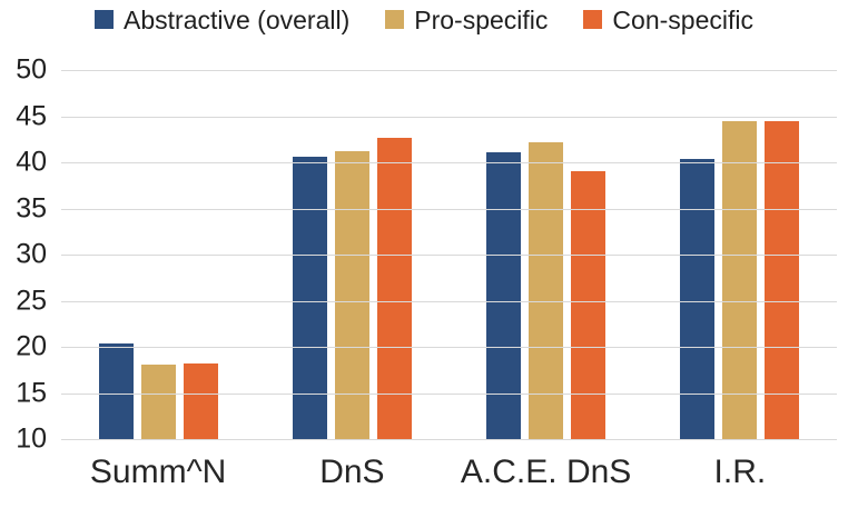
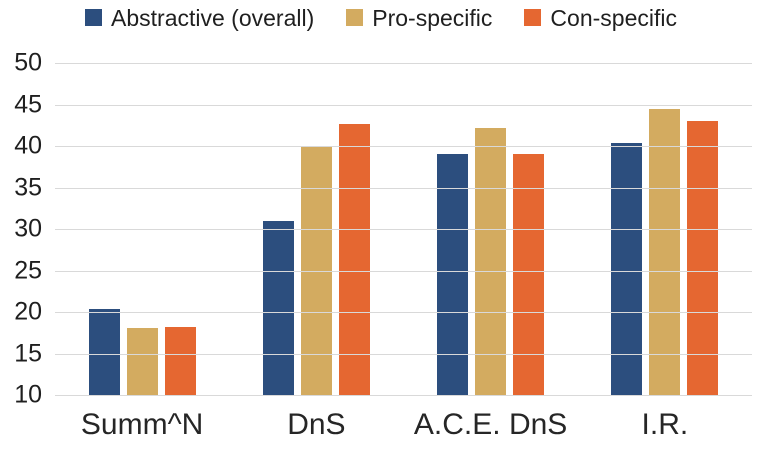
Abstractive (overall)/DnS: 41 -> 31
Pro-specific/DnS: 41 -> 40
Abstractive (overall)/A.C.E. DnS: 41 -> 39
Con-specific/I.R.: 44 -> 43
